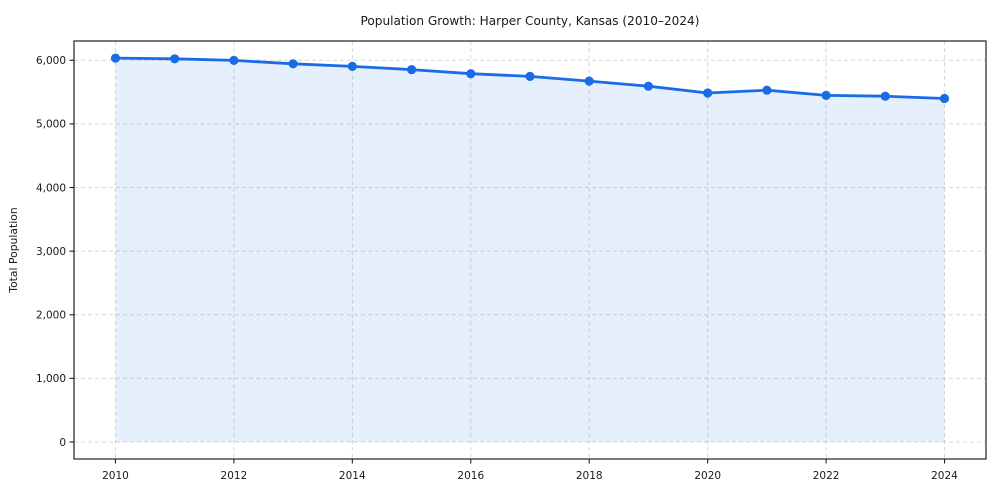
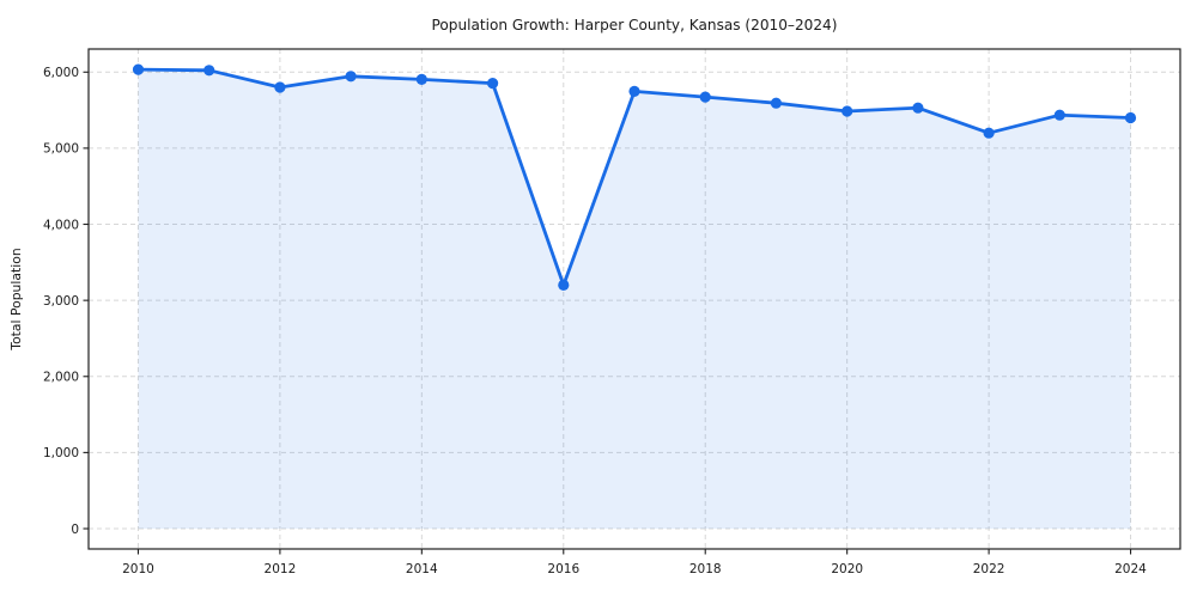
2012: 6000 -> 5800
2016: 5800 -> 3200
2022: 5400 -> 5200
